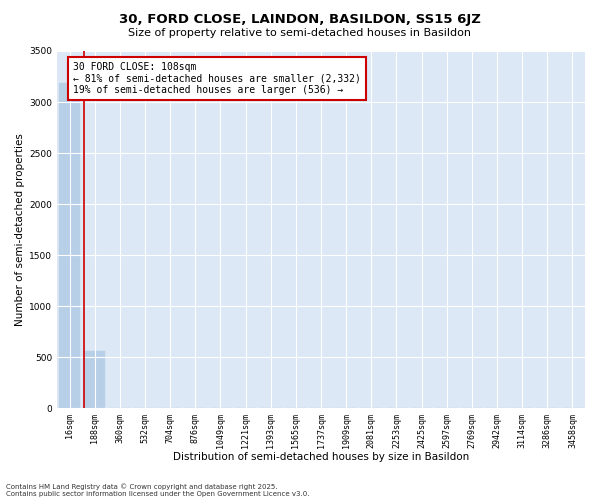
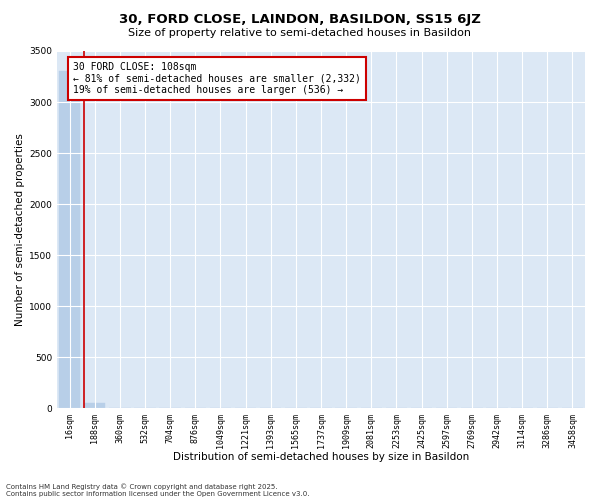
16sqm: 3190 -> 3300
188sqm: 560 -> 50
